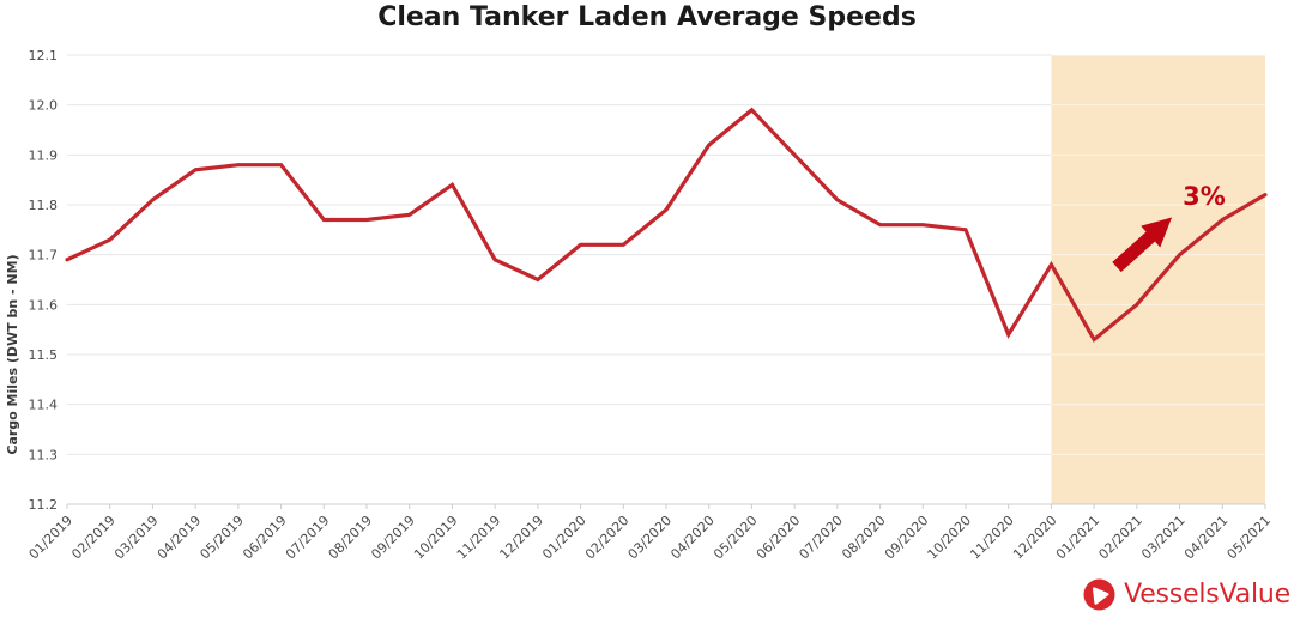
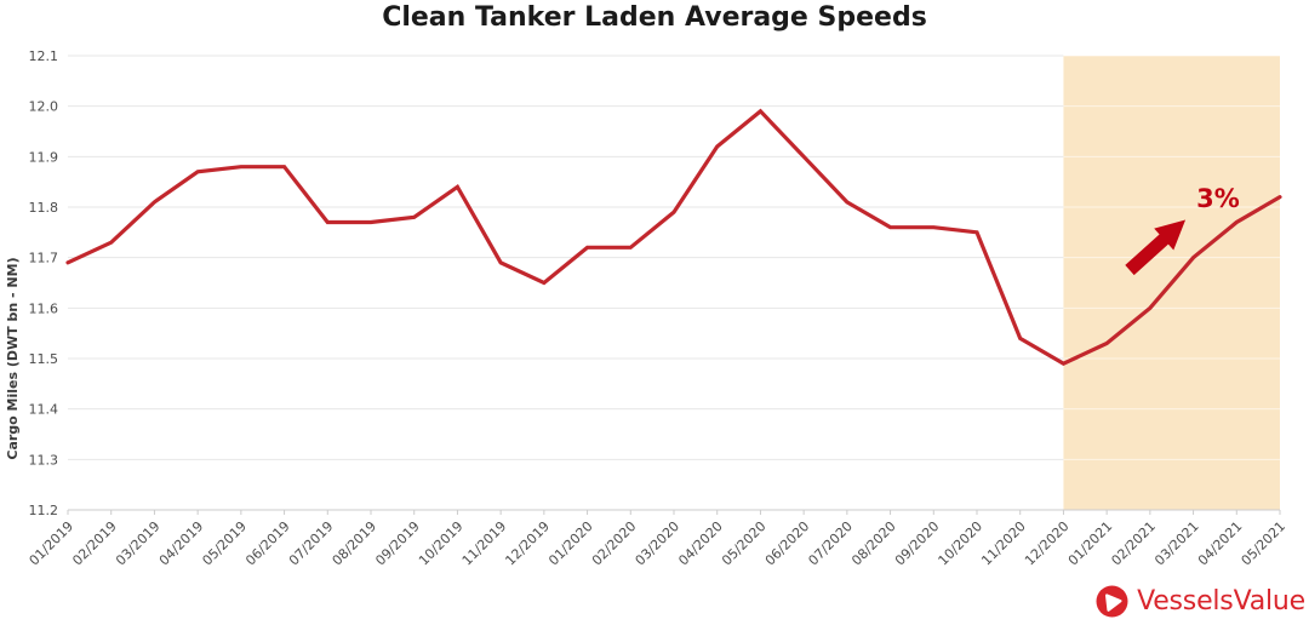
12/2020: 11.68 -> 11.49
